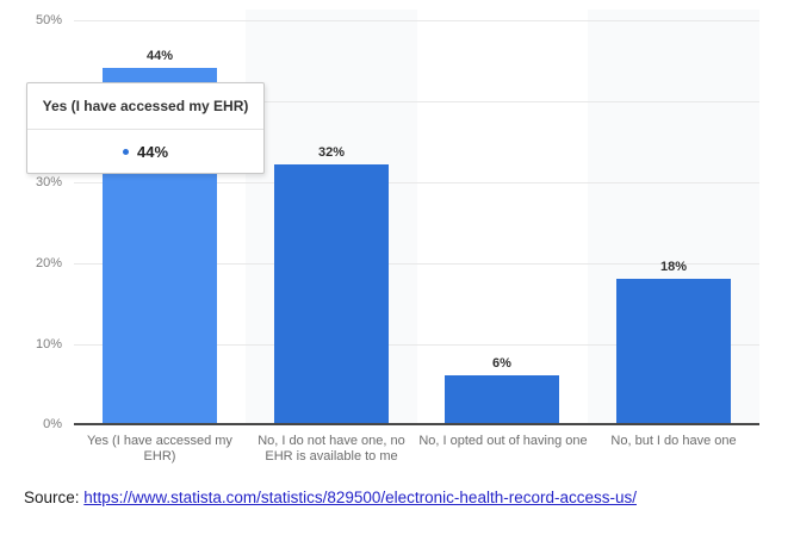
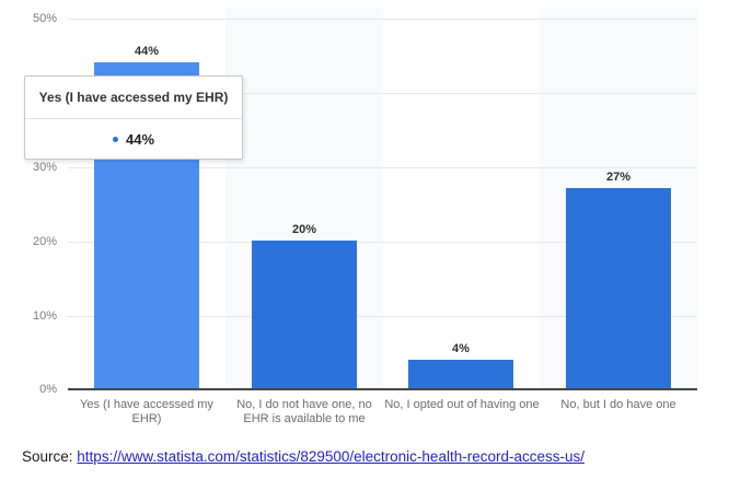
No, I do not have one, no EHR is available to me: 32% -> 20%
No, I opted out of having one: 6% -> 4%
No, but I do have one: 18% -> 27%
